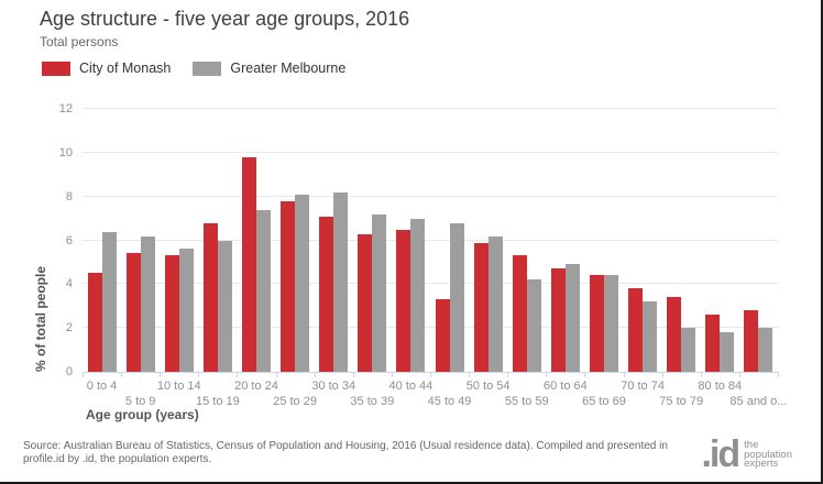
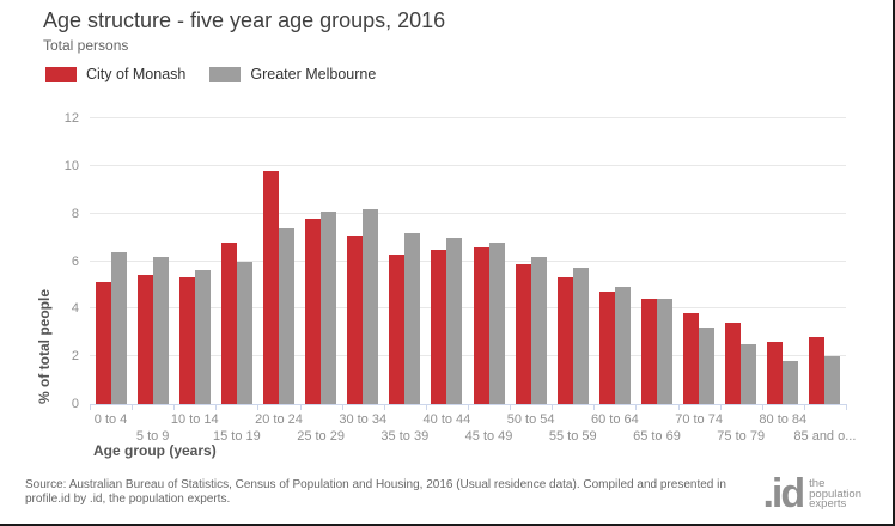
City of Monash/0 to 4: 4.5 -> 5.1
City of Monash/45 to 49: 3.3 -> 6.6
Greater Melbourne/55 to 59: 4.2 -> 5.7
Greater Melbourne/75 to 79: 2.0 -> 2.5
